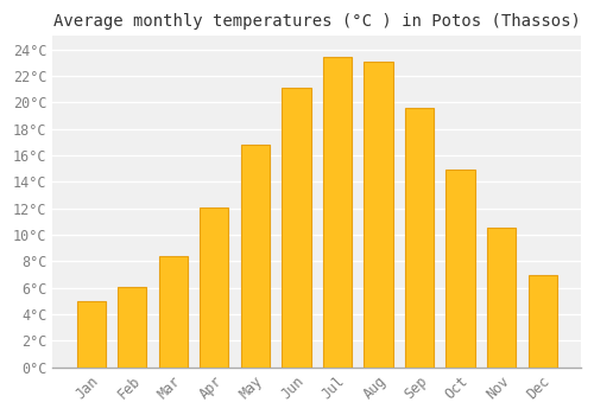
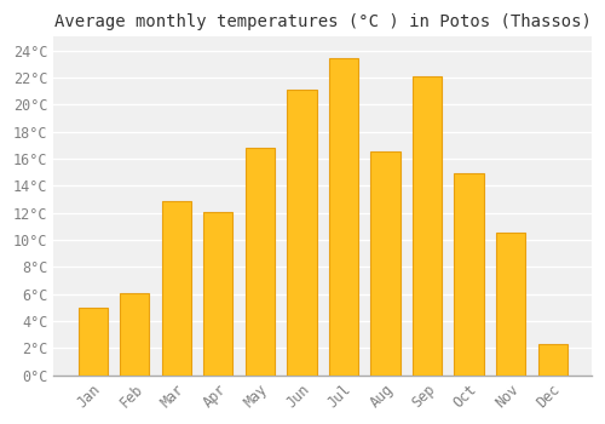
Mar: 8.4°C -> 12.9°C
Aug: 23.1°C -> 16.5°C
Sep: 19.6°C -> 22.1°C
Dec: 7.0°C -> 2.3°C
